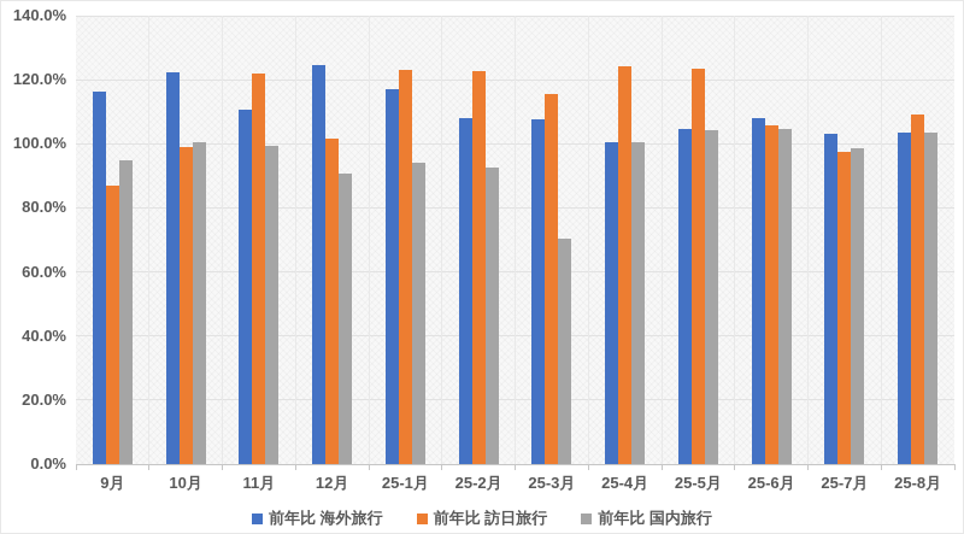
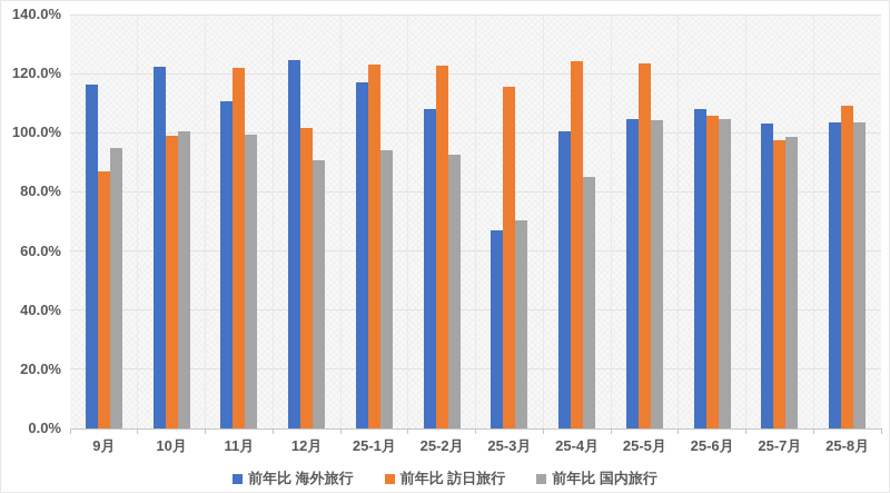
前年比 海外旅行/25-3月: 108% -> 67%
前年比 国内旅行/25-4月: 100% -> 85%
